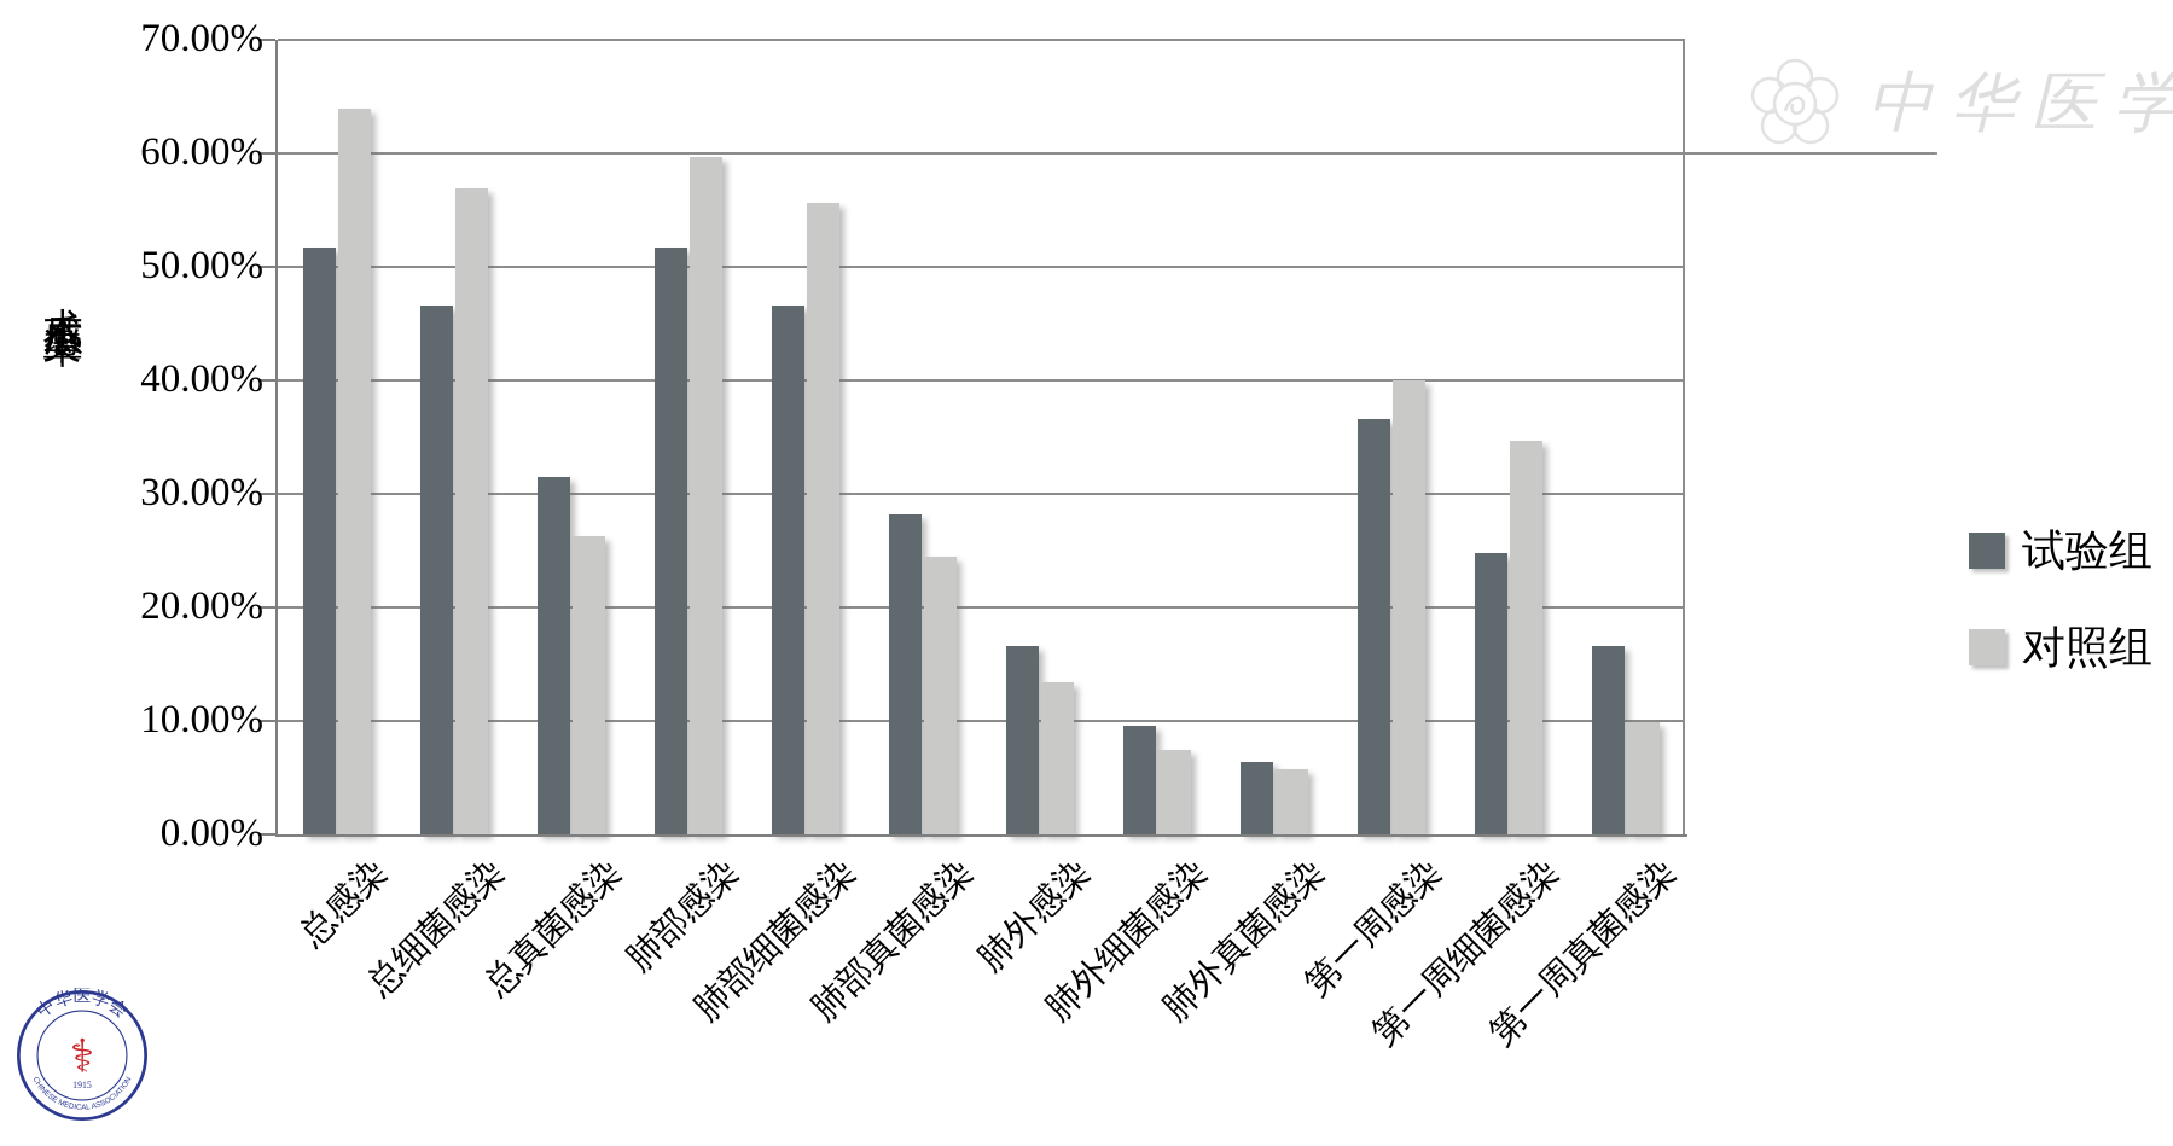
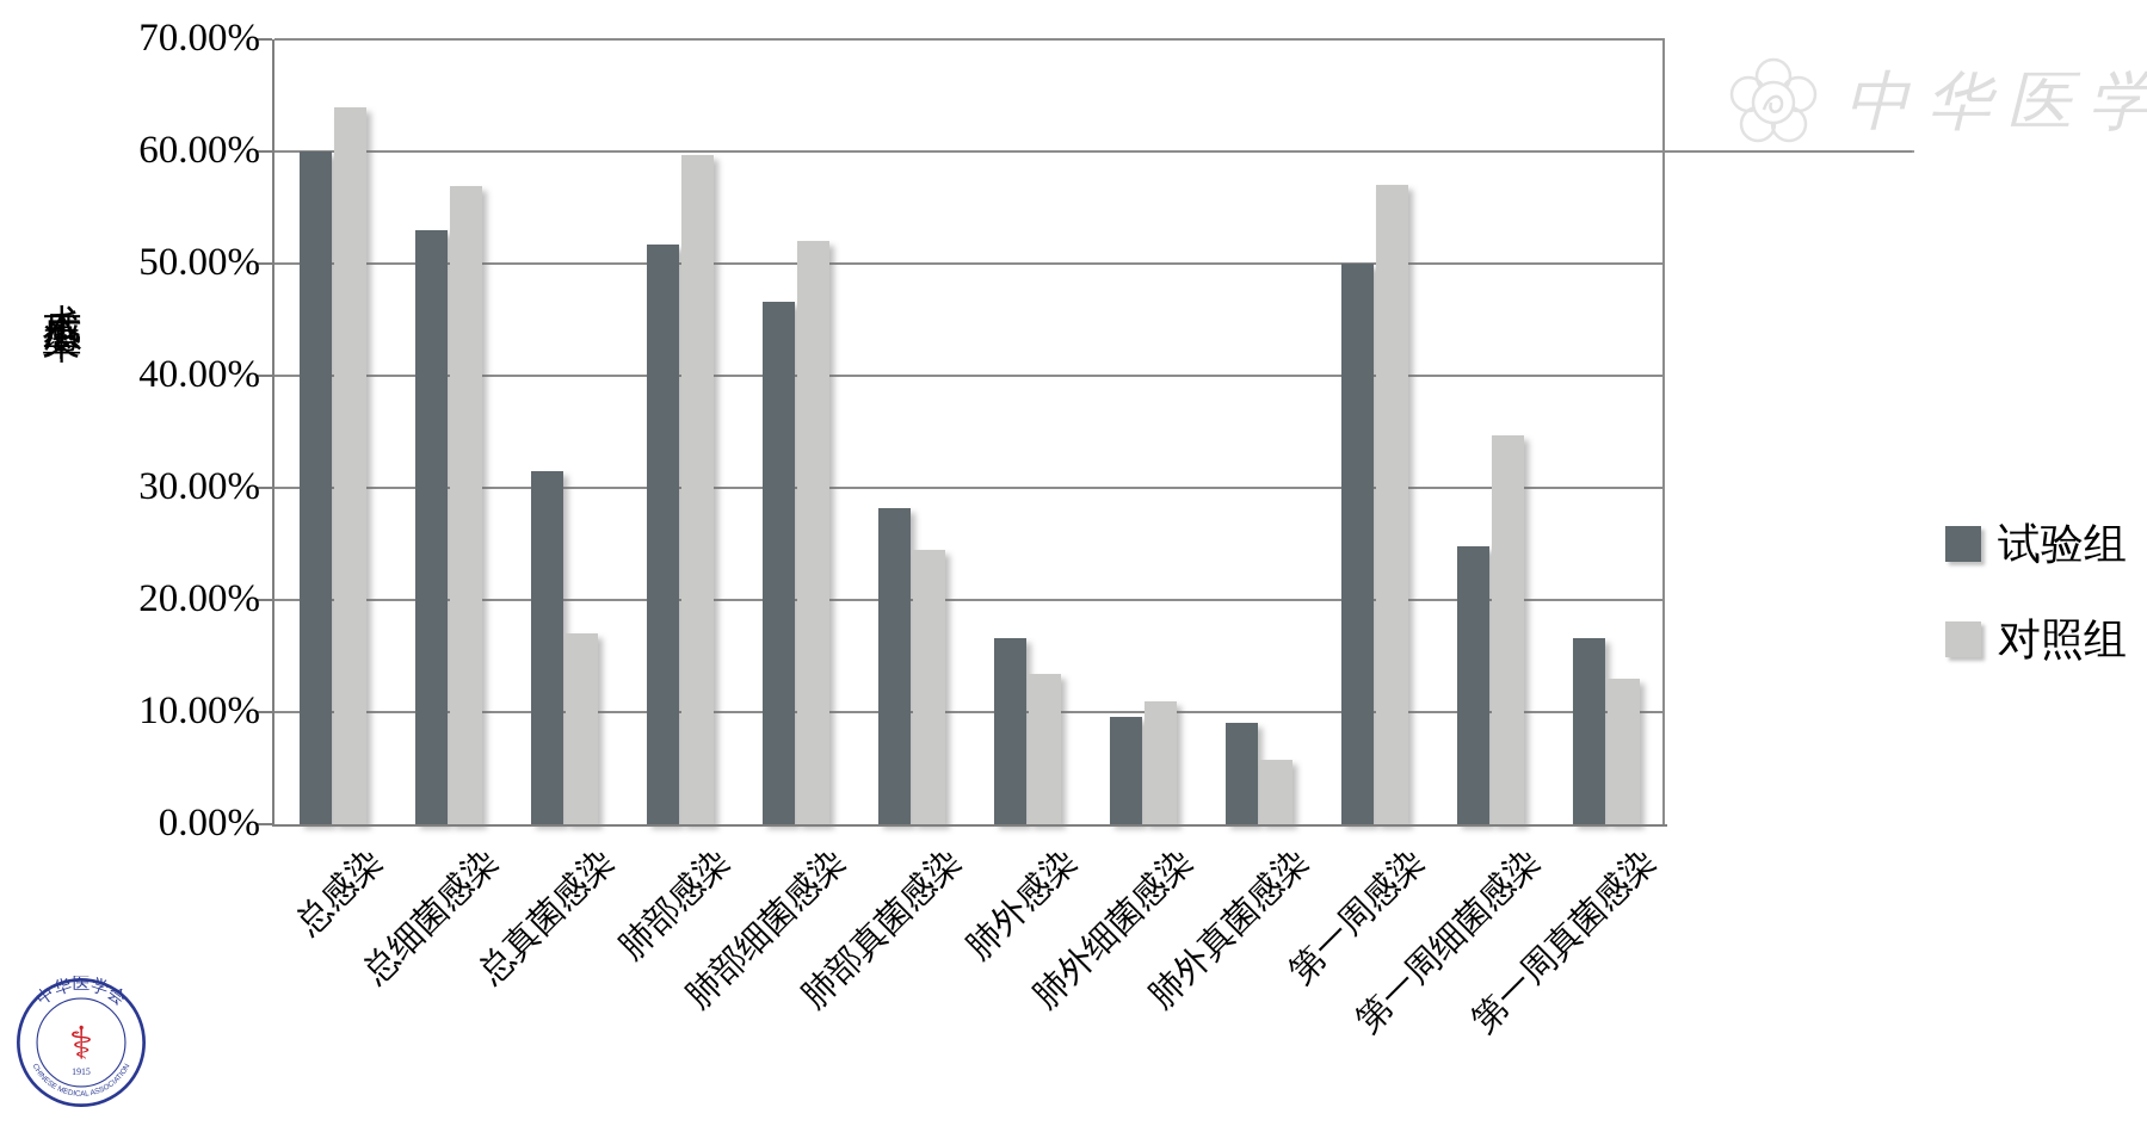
试验组/总感染: 52% -> 60%
试验组/总细菌感染: 47% -> 53%
对照组/总真菌感染: 26% -> 17%
对照组/肺部细菌感染: 56% -> 52%
对照组/肺外细菌感染: 7% -> 11%
试验组/肺外真菌感染: 6% -> 9%
试验组/第一周感染: 37% -> 50%
对照组/第一周感染: 40% -> 57%
对照组/第一周真菌感染: 10% -> 13%
